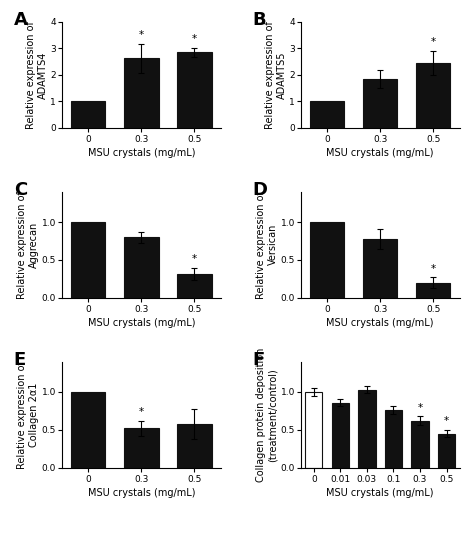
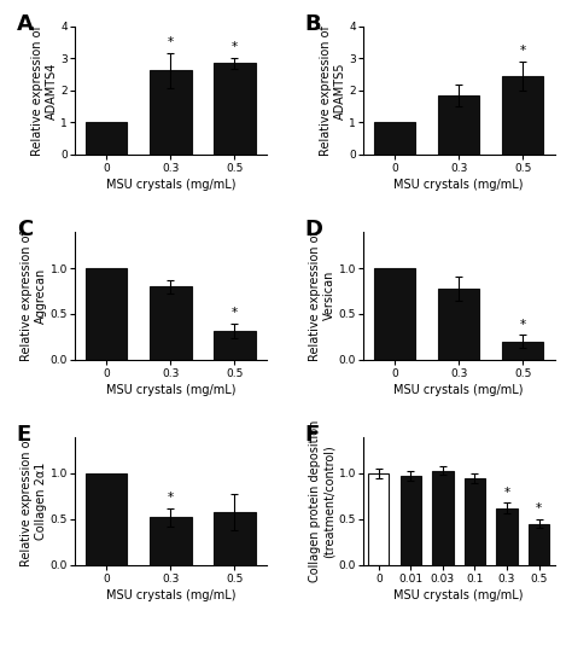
0.01: 0.86 -> 0.97
0.1: 0.76 -> 0.95
